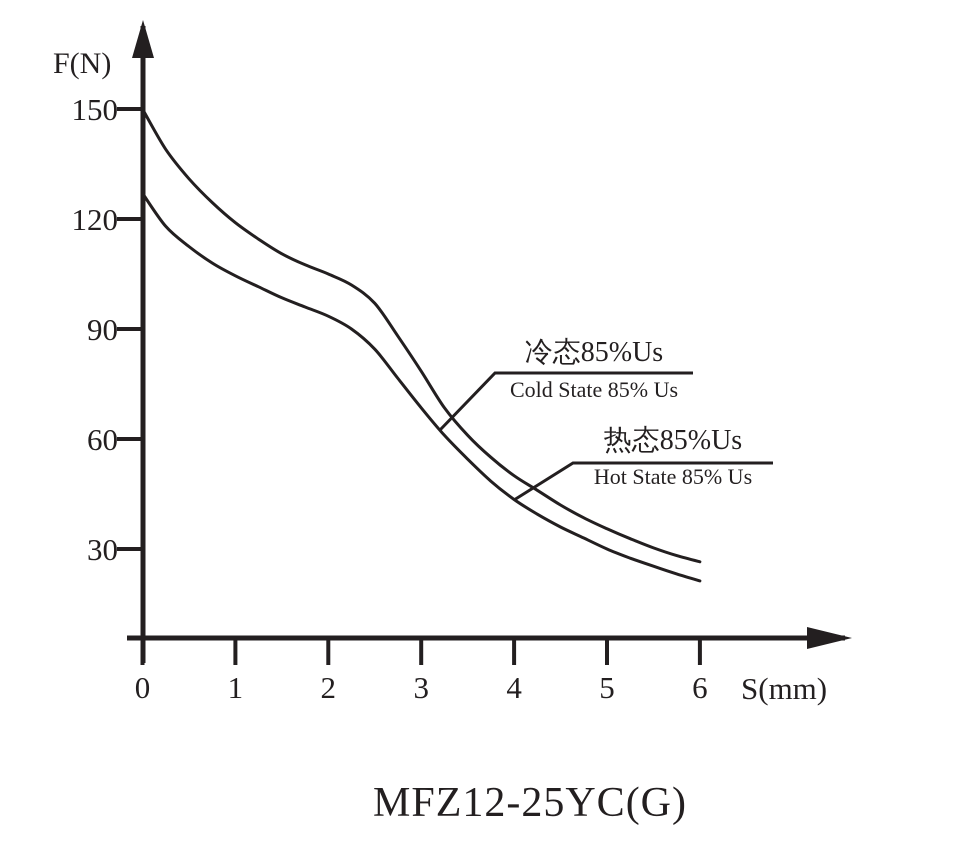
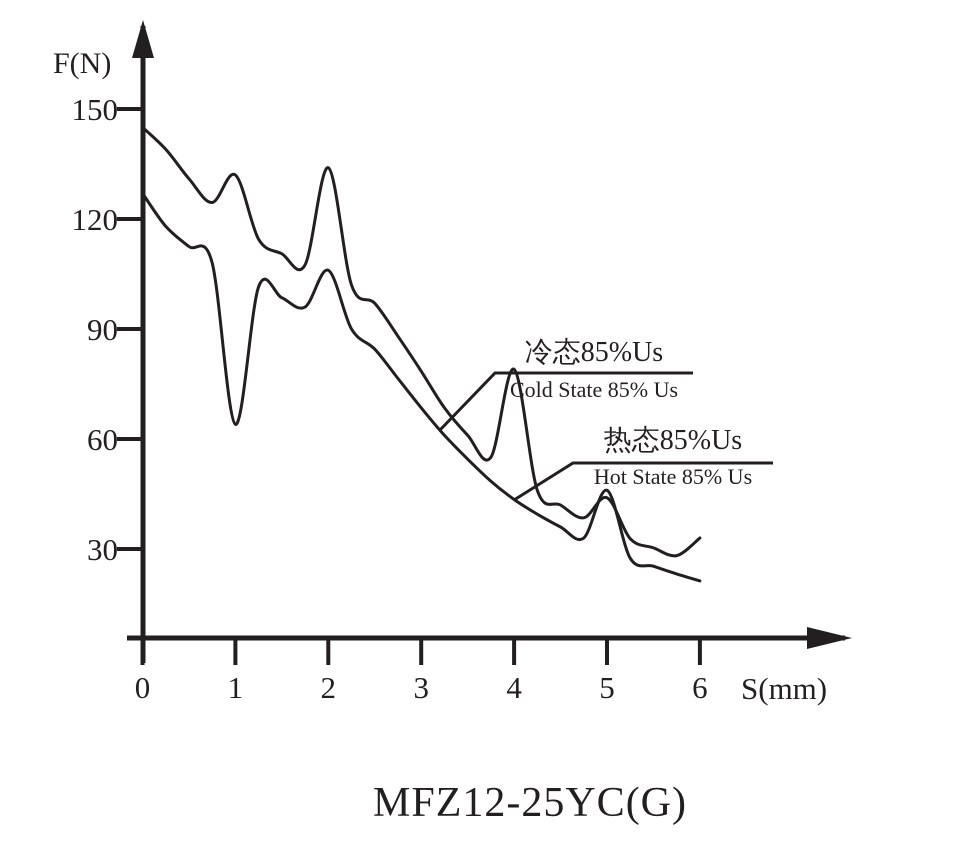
Cold State 85% Us/0: 150 -> 145
Cold State 85% Us/1: 119 -> 132
Hot State 85% Us/1: 104 -> 64
Cold State 85% Us/2: 105 -> 134
Hot State 85% Us/2: 94 -> 106
Cold State 85% Us/4: 50 -> 79
Cold State 85% Us/5: 36 -> 44
Hot State 85% Us/5: 30 -> 46
Cold State 85% Us/6: 26 -> 33
